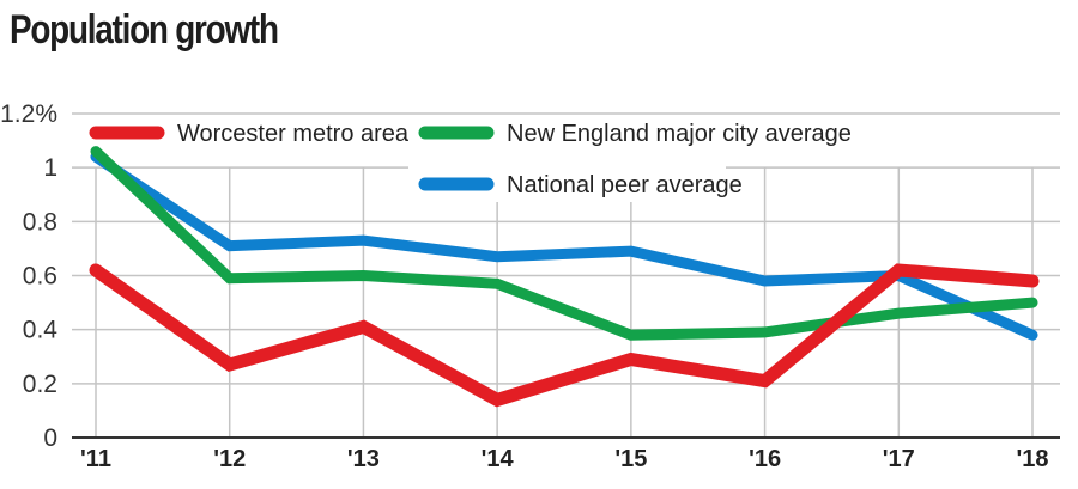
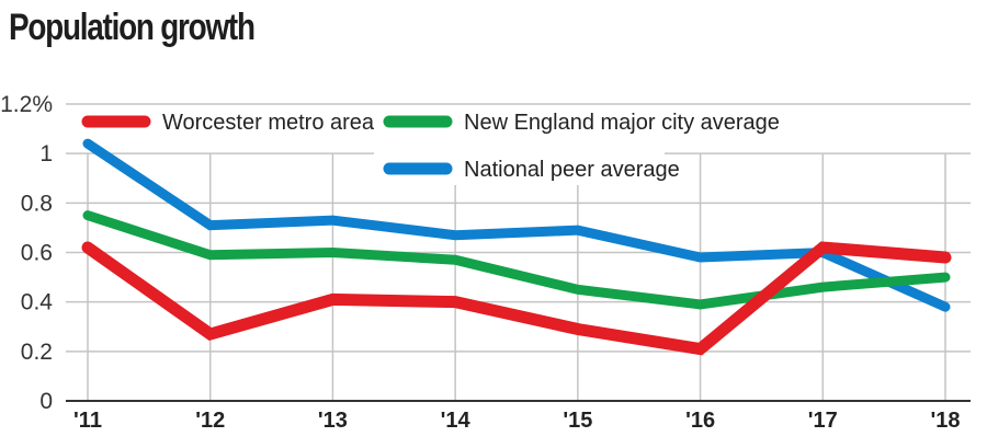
New England major city average/'11: 1.06% -> 0.75%
Worcester metro area/'14: 0.14% -> 0.40%
New England major city average/'15: 0.38% -> 0.45%
